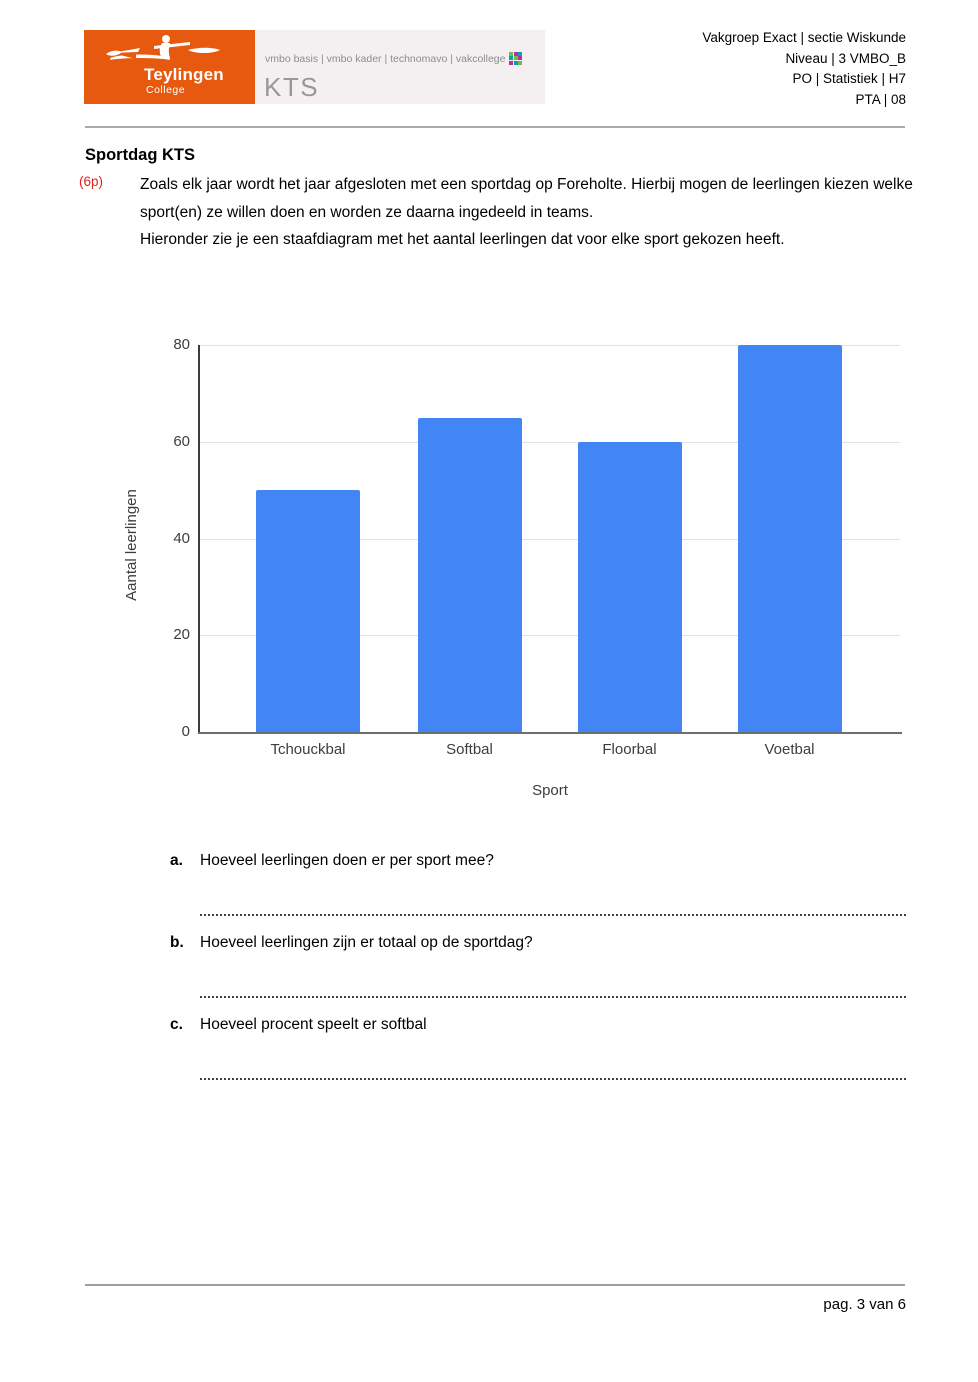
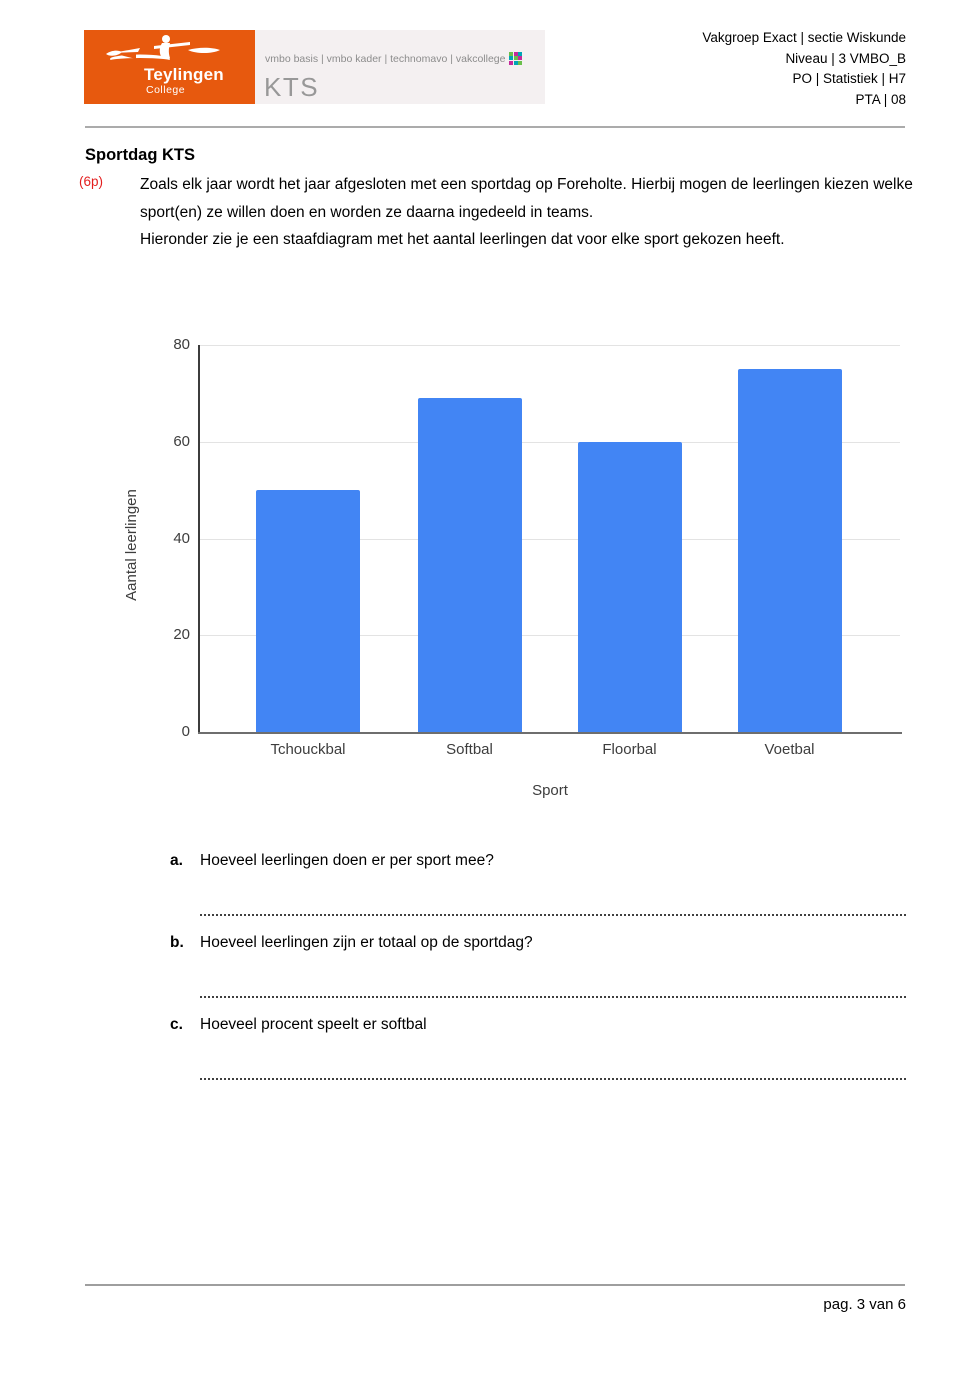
Softbal: 65 -> 69
Voetbal: 80 -> 75
